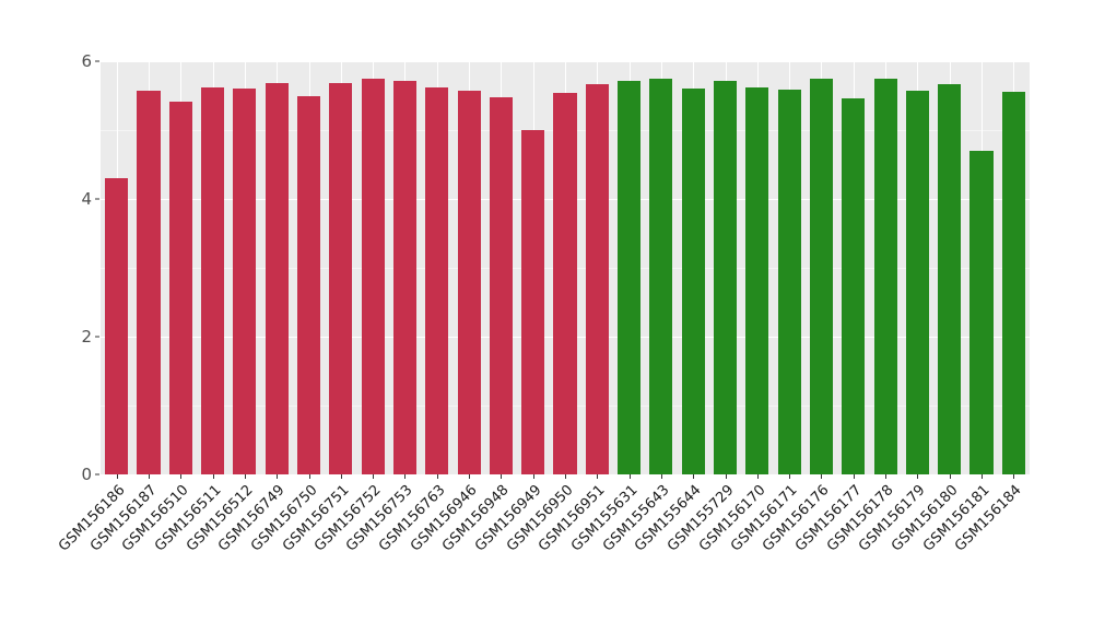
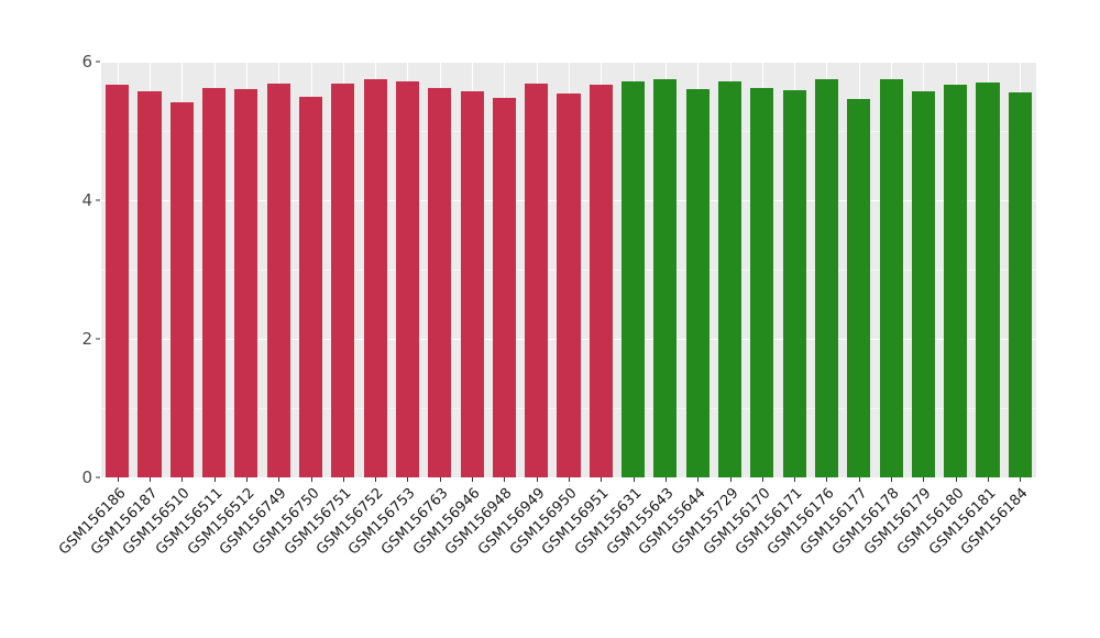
GSM156186: 4.3 -> 5.7
GSM156949: 5.0 -> 5.7
GSM156181: 4.7 -> 5.7
